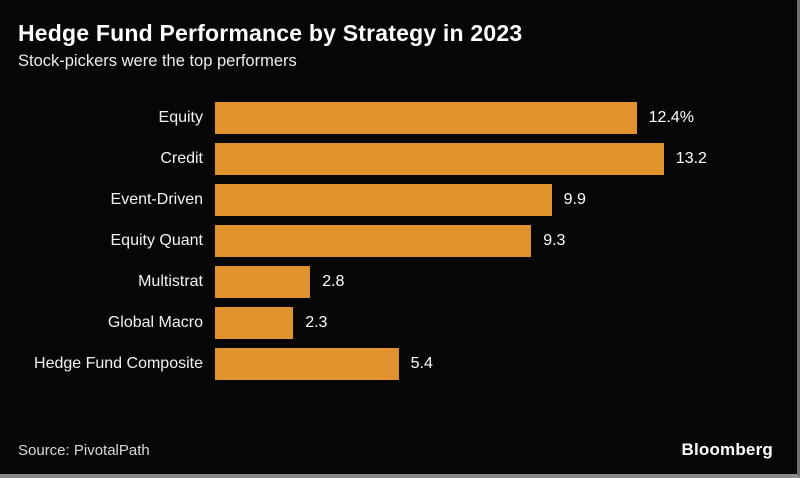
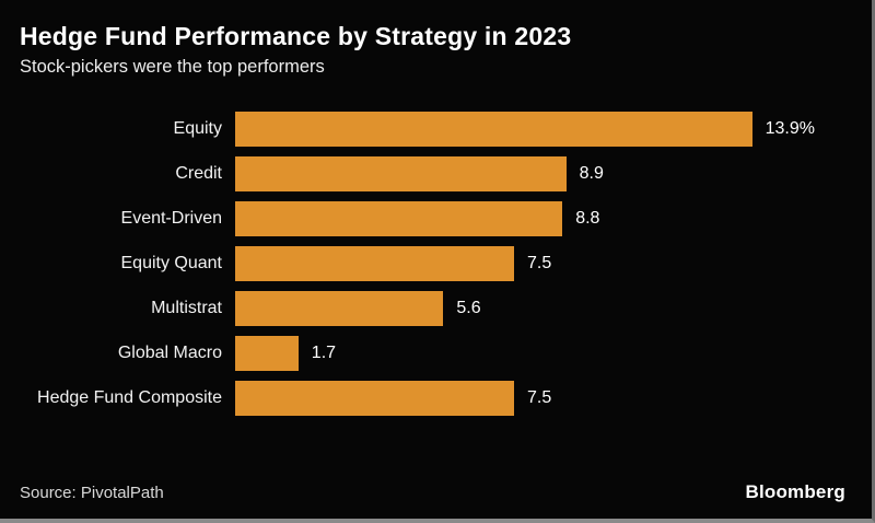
Equity: 12.4% -> 13.9%
Credit: 13.2 -> 8.9
Event-Driven: 9.9 -> 8.8
Equity Quant: 9.3 -> 7.5
Multistrat: 2.8 -> 5.6
Global Macro: 2.3 -> 1.7
Hedge Fund Composite: 5.4 -> 7.5
